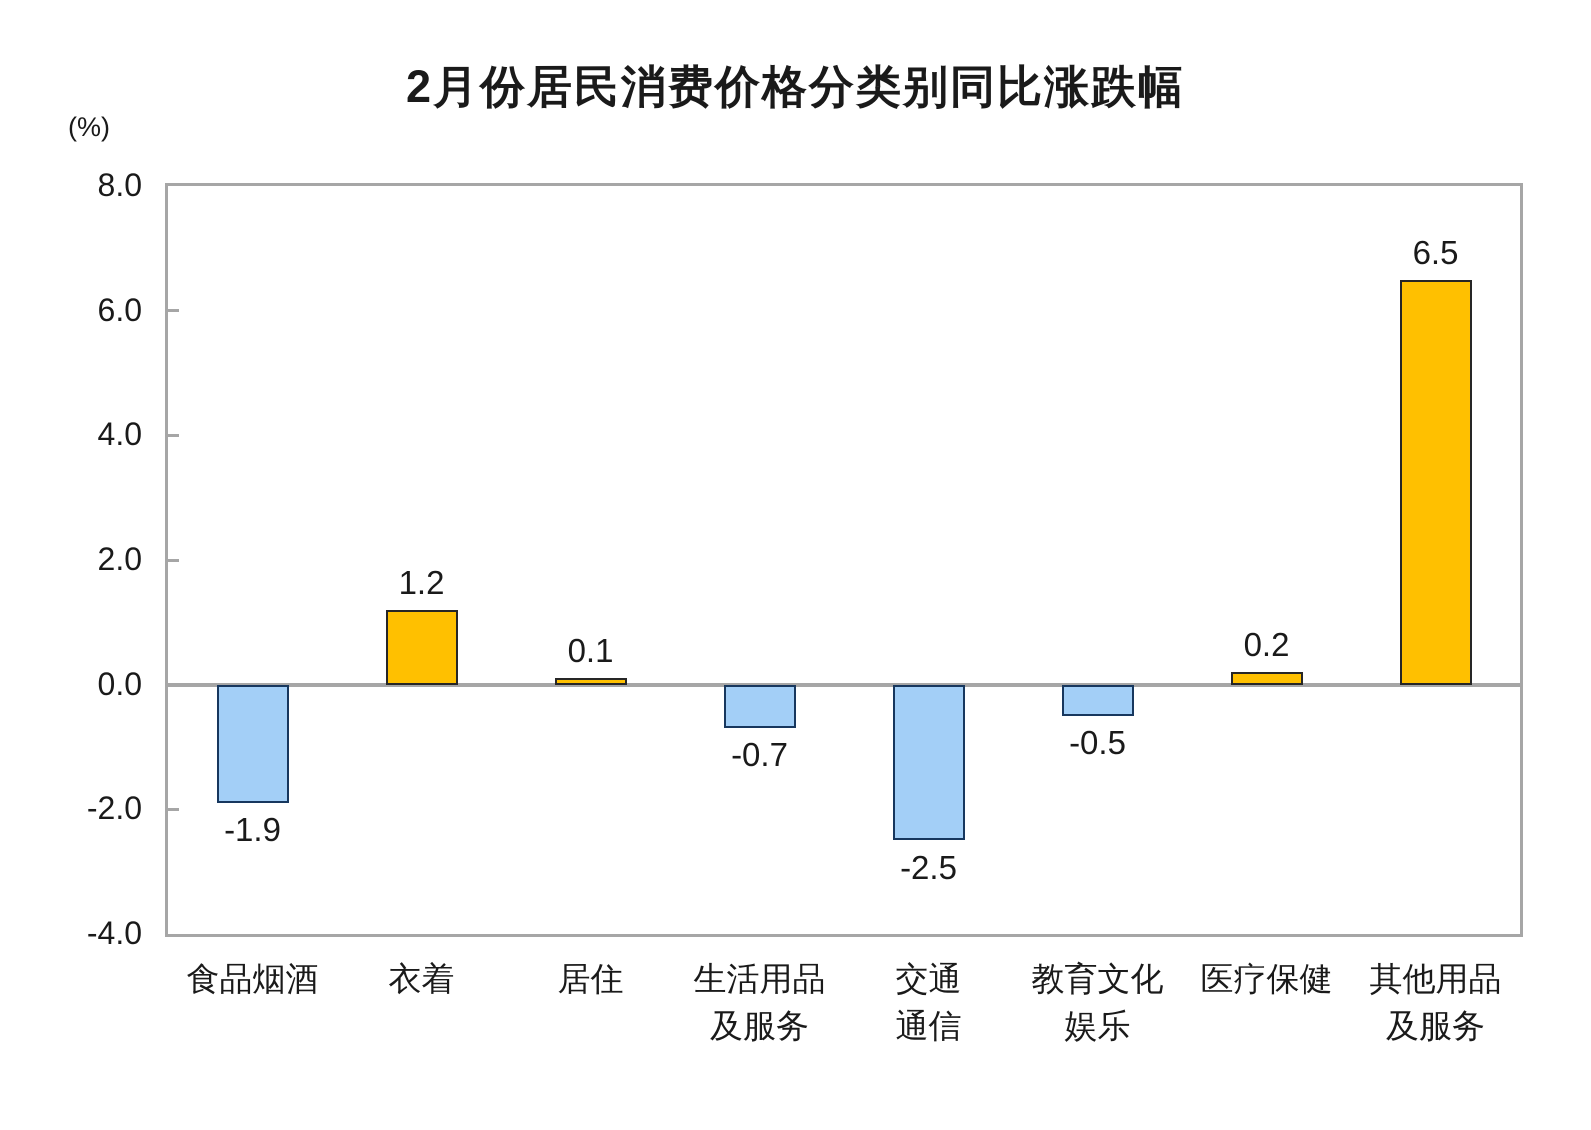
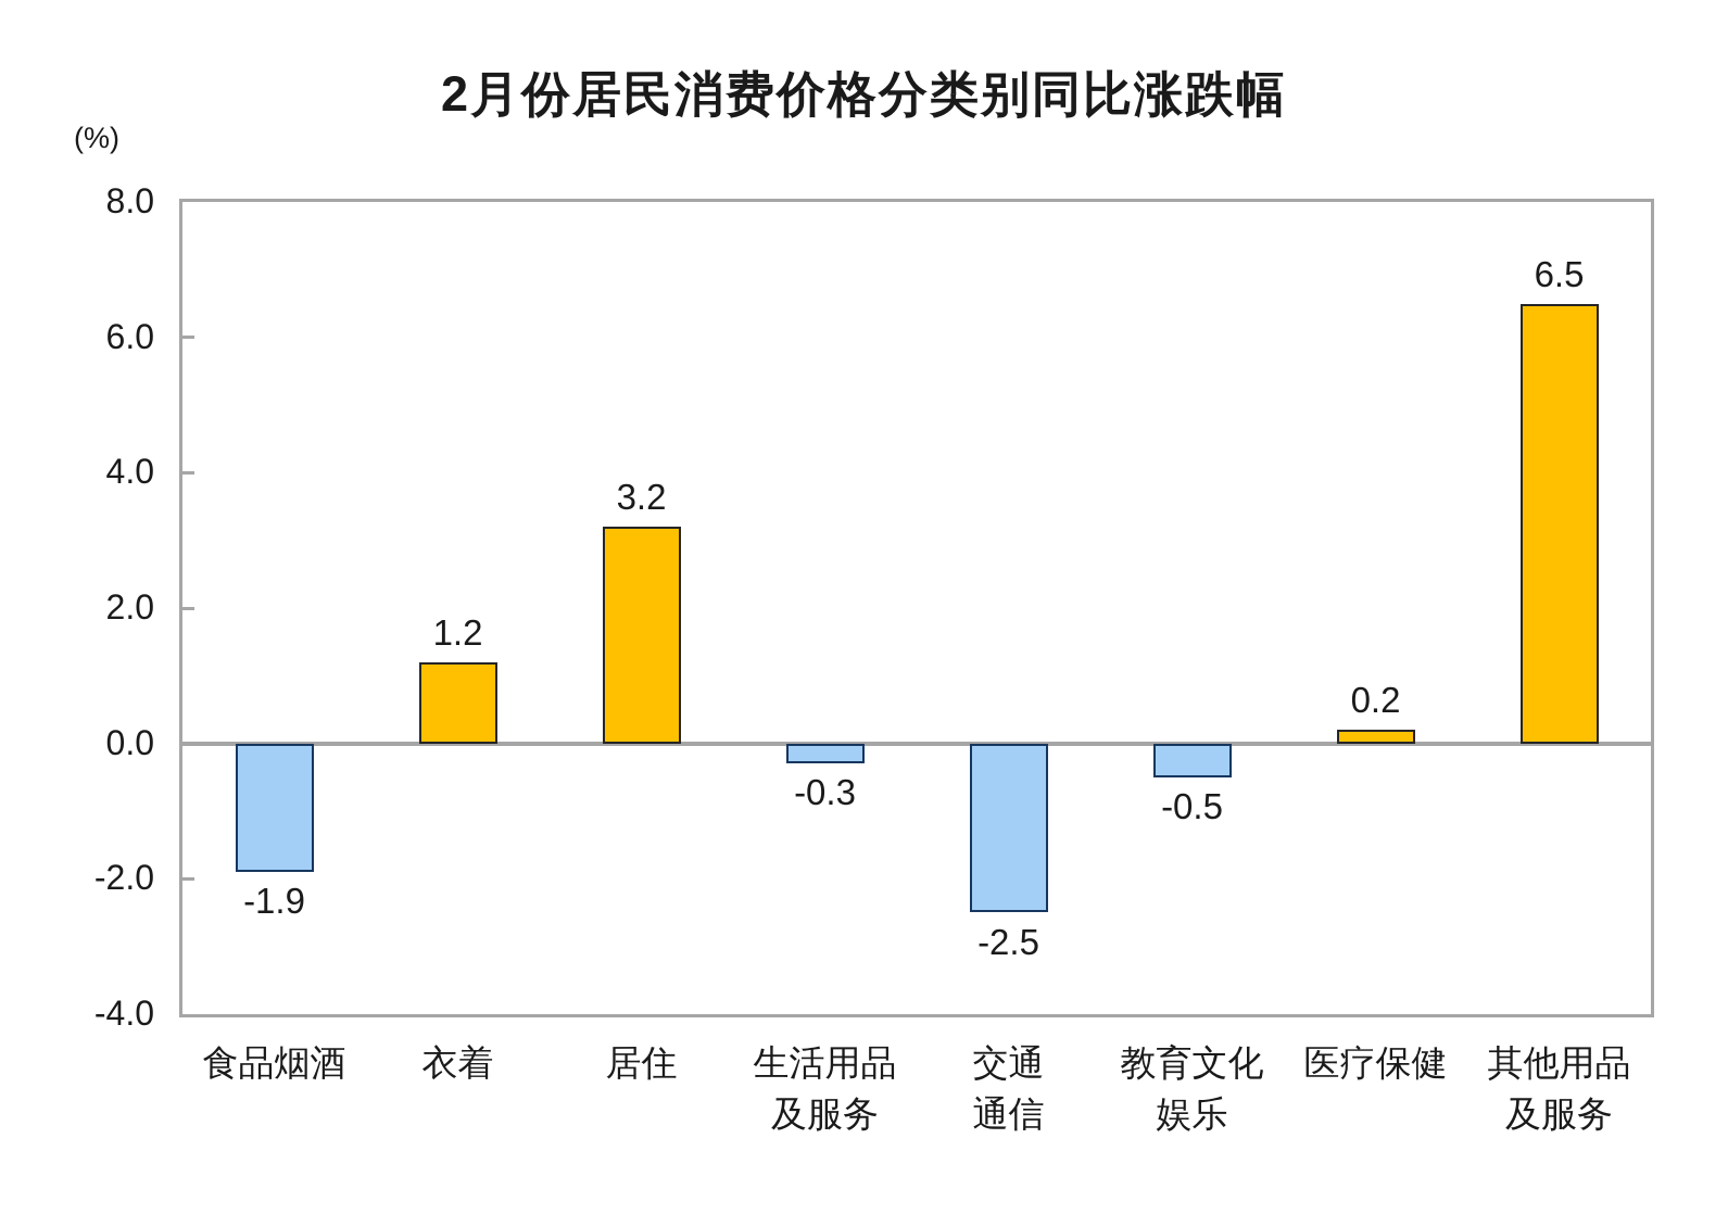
居住: 0.1 -> 3.2
生活用品及服务: -0.7 -> -0.3
